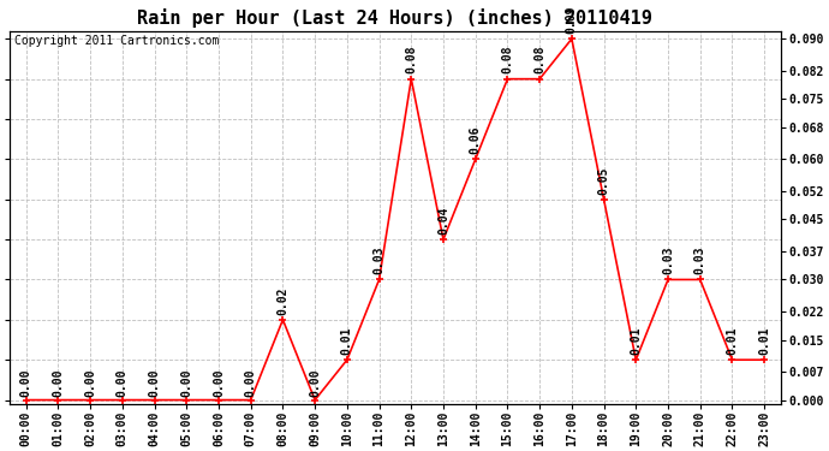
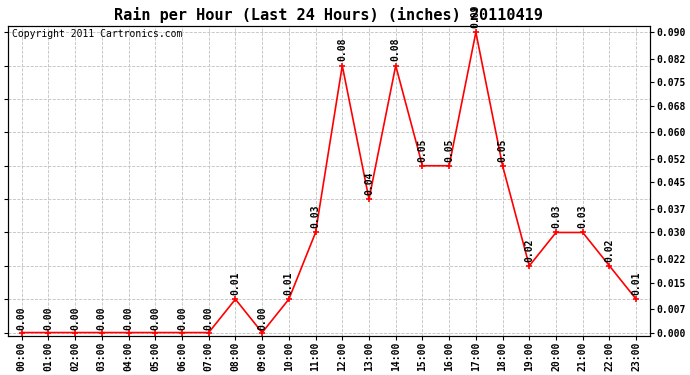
08:00: 0.02 -> 0.01
14:00: 0.06 -> 0.08
15:00: 0.08 -> 0.05
16:00: 0.08 -> 0.05
19:00: 0.01 -> 0.02
22:00: 0.01 -> 0.02
